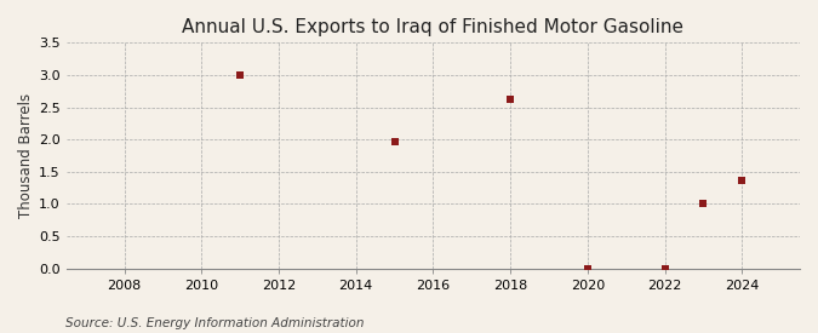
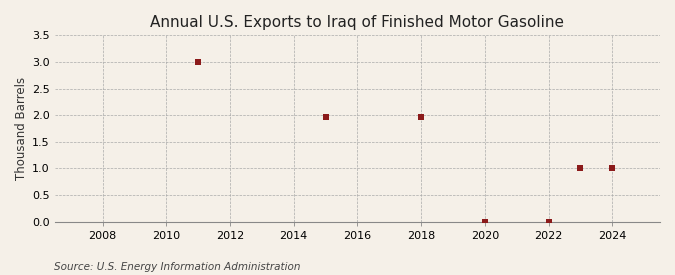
2018: 2.62 -> 1.97
2024: 1.36 -> 1.00
